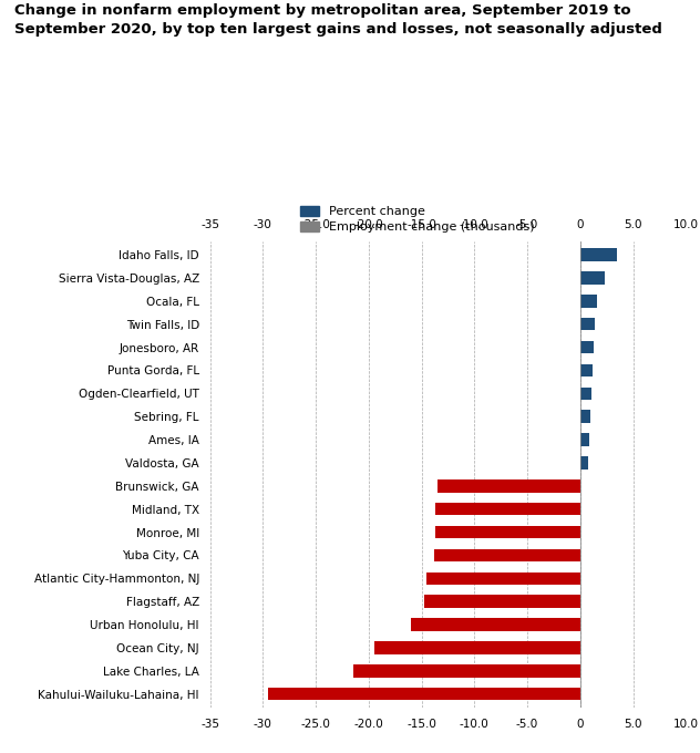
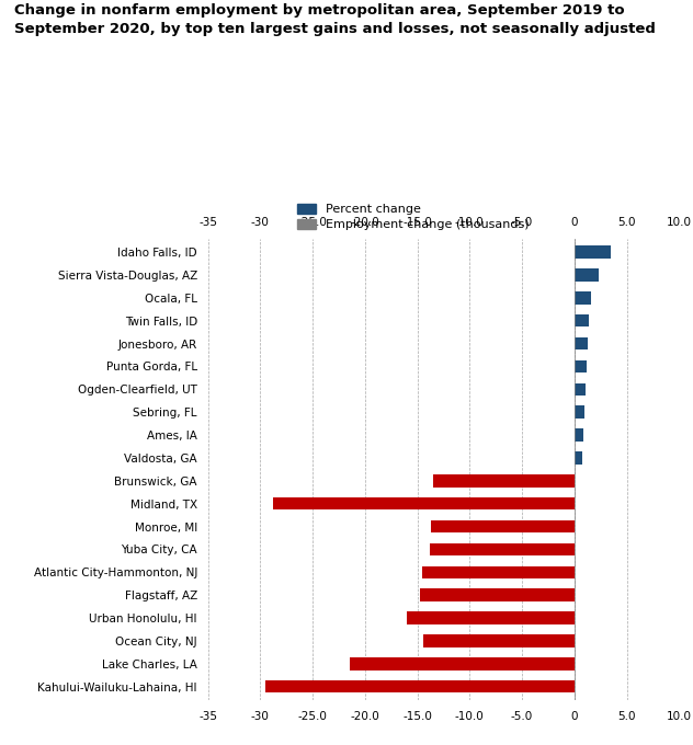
Midland, TX: -13.7 -> -28.8
Ocean City, NJ: -19.5 -> -14.4
